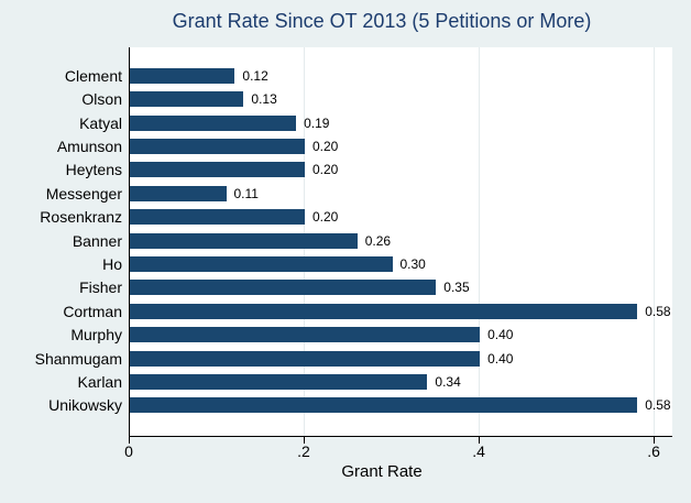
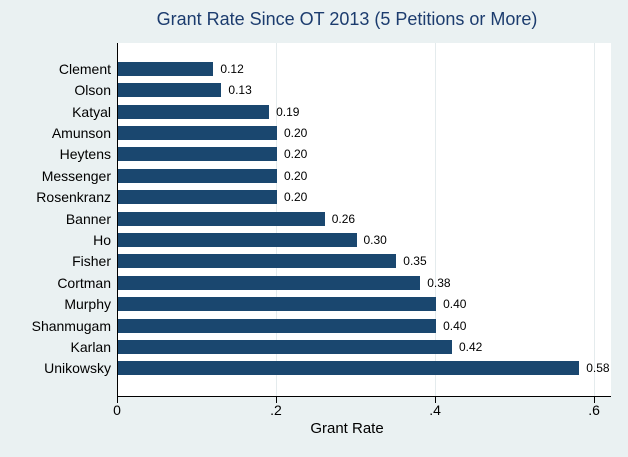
Messenger: 0.11 -> 0.20
Cortman: 0.58 -> 0.38
Karlan: 0.34 -> 0.42
